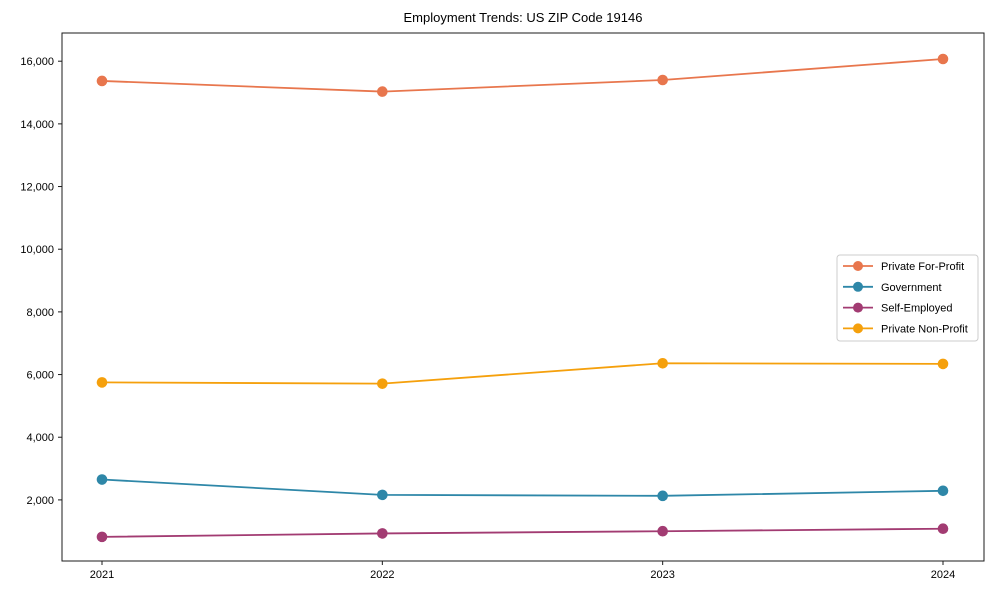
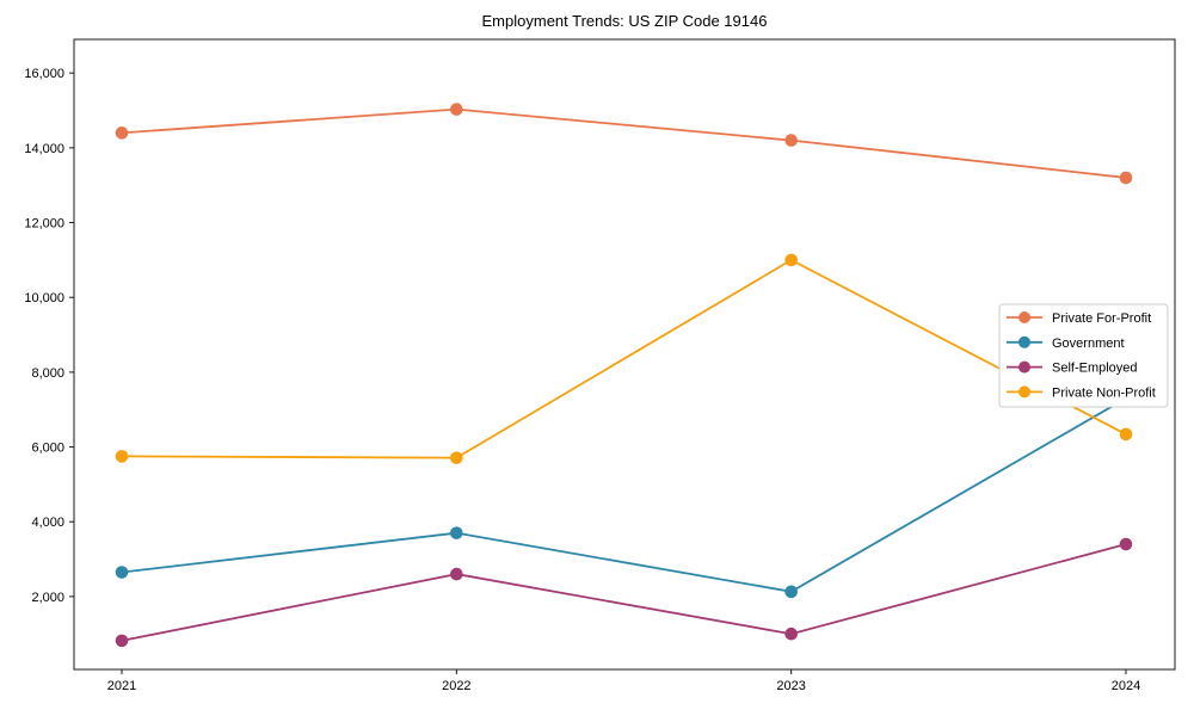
Private For-Profit/2021: 15400 -> 14400
Government/2022: 2200 -> 3700
Self-Employed/2022: 900 -> 2600
Private For-Profit/2023: 15400 -> 14200
Private Non-Profit/2023: 6400 -> 11000
Private For-Profit/2024: 16100 -> 13200
Government/2024: 2300 -> 7300
Self-Employed/2024: 1100 -> 3400
